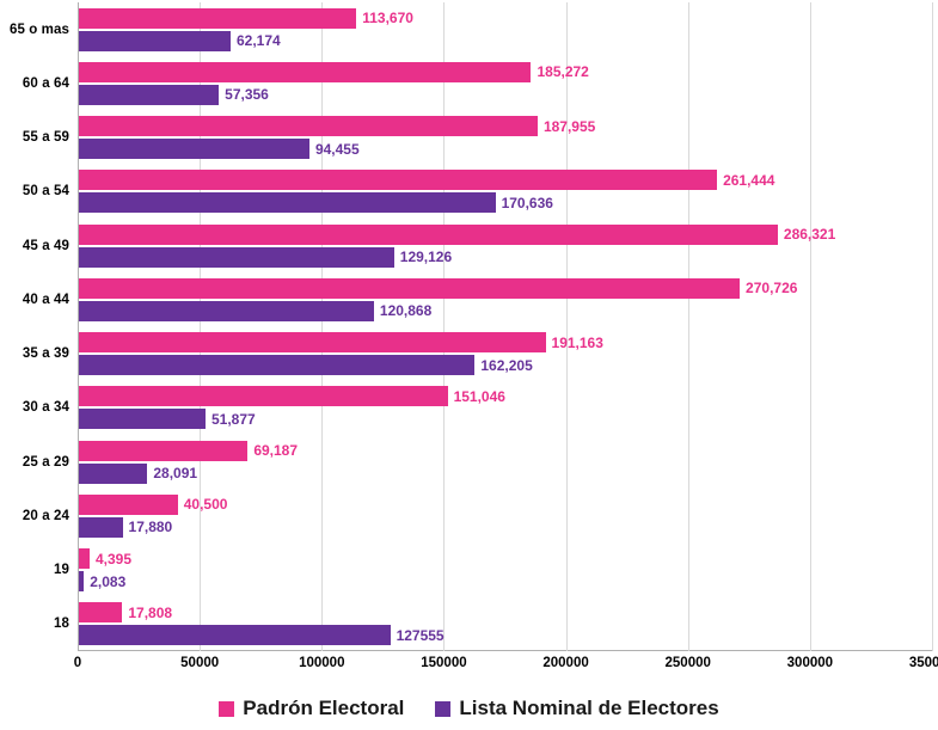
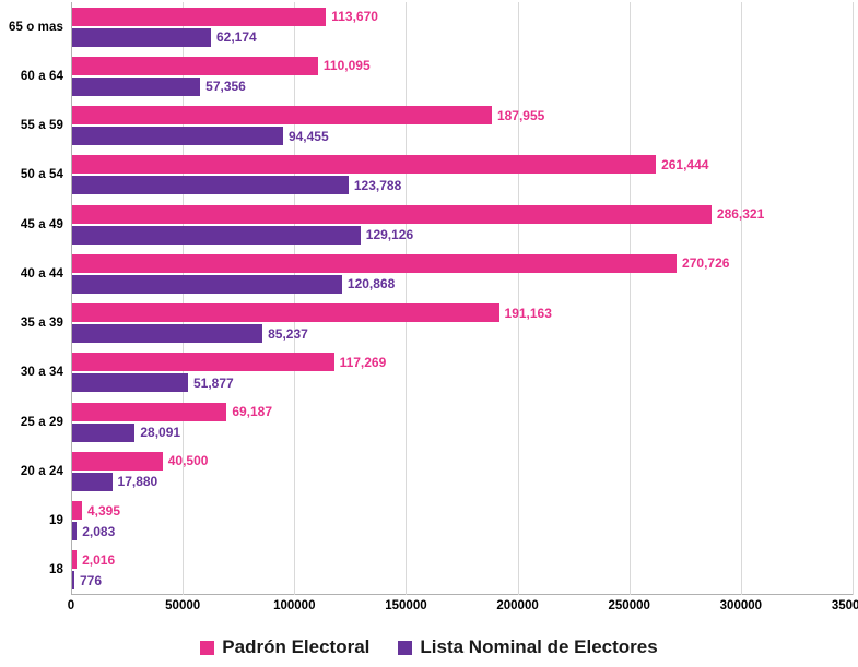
Padrón Electoral/60 a 64: 185,272 -> 110,095
Lista Nominal de Electores/50 a 54: 170,636 -> 123,788
Lista Nominal de Electores/35 a 39: 162,205 -> 85,237
Padrón Electoral/30 a 34: 151,046 -> 117,269
Padrón Electoral/18: 17,808 -> 2,016
Lista Nominal de Electores/18: 127555 -> 776
